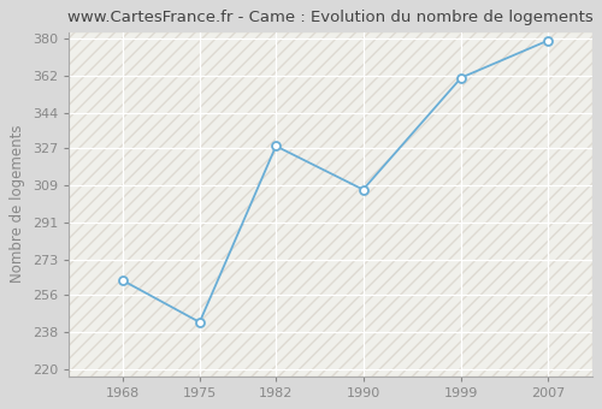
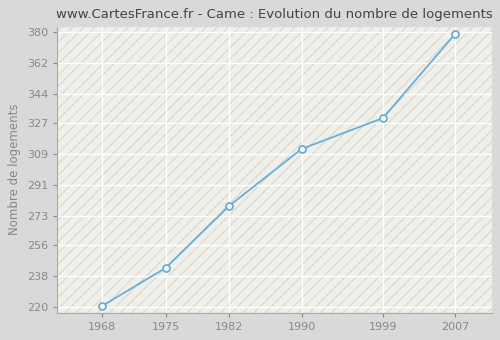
1968: 263 -> 221
1982: 328 -> 279
1990: 307 -> 312
1999: 361 -> 330
